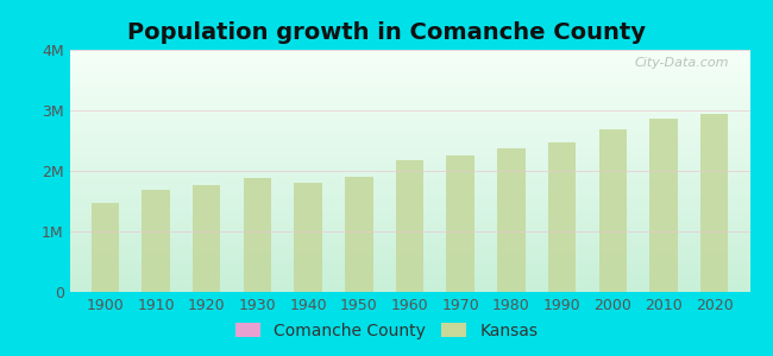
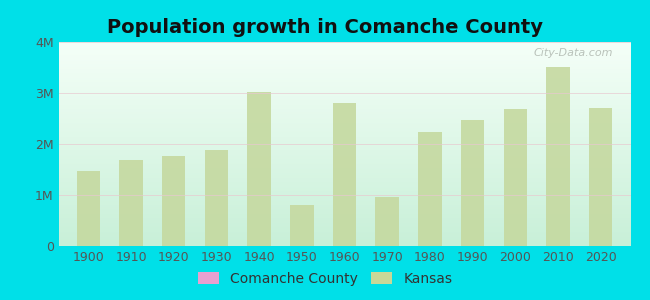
1940: 1.80M -> 3.02M
1950: 1.91M -> 0.80M
1960: 2.18M -> 2.80M
1970: 2.25M -> 0.96M
1980: 2.36M -> 2.24M
2010: 2.85M -> 3.50M
2020: 2.94M -> 2.70M
